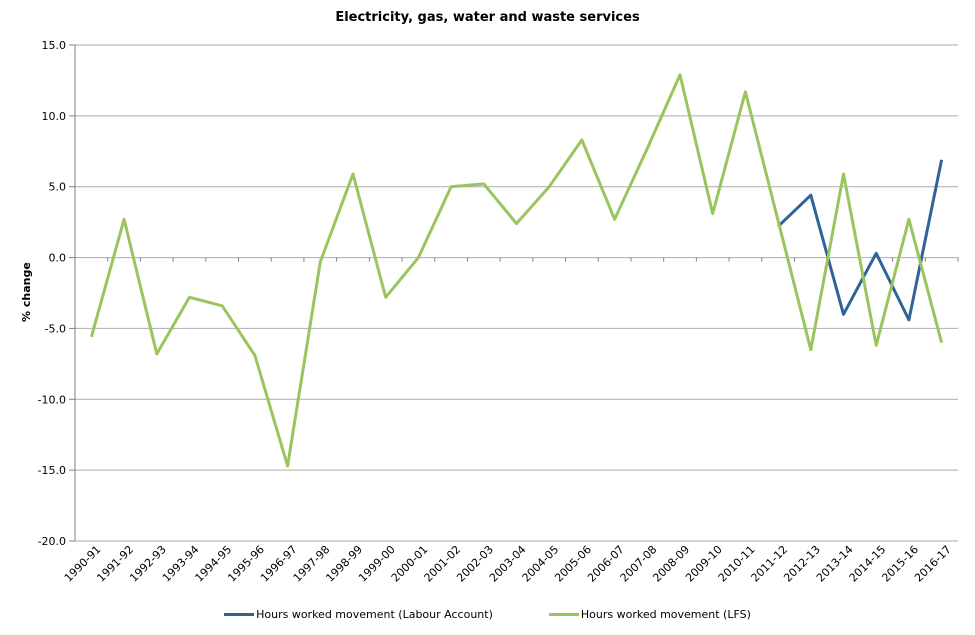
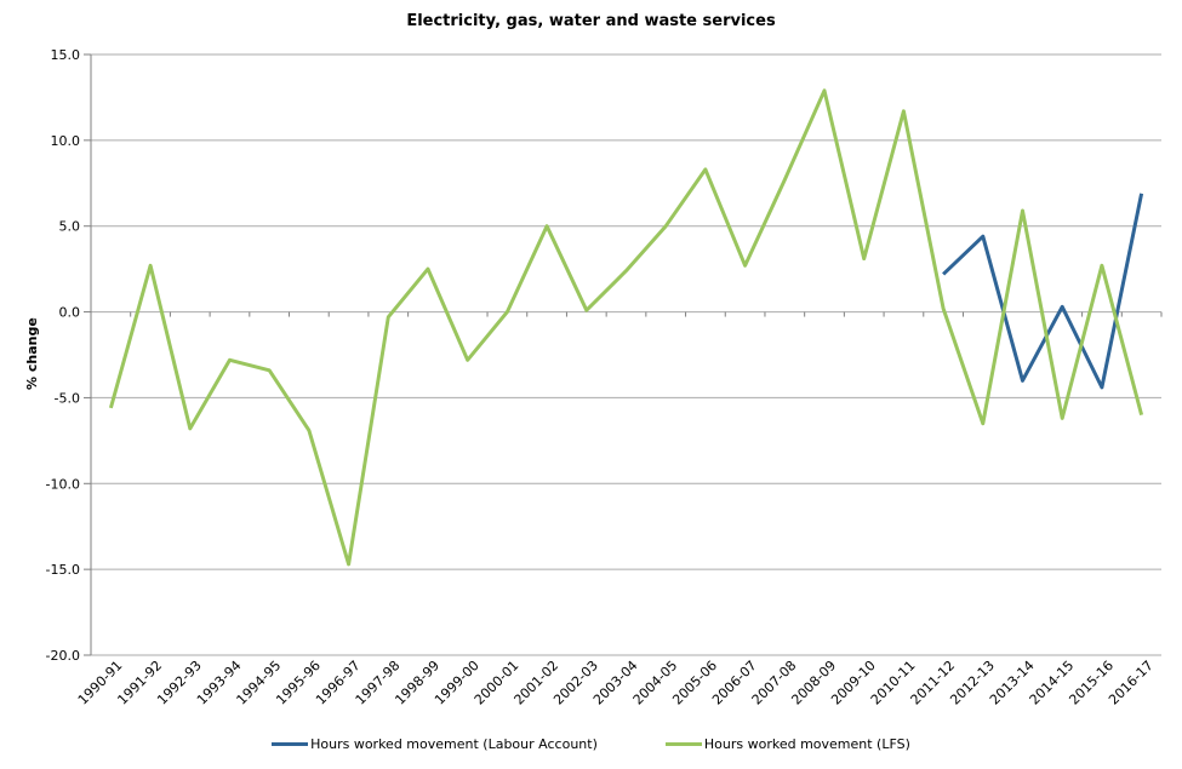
Hours worked movement (LFS)/1998-99: 5.9 -> 2.5
Hours worked movement (LFS)/2002-03: 5.2 -> 0.1
Hours worked movement (LFS)/2011-12: 2.6 -> 0.2
